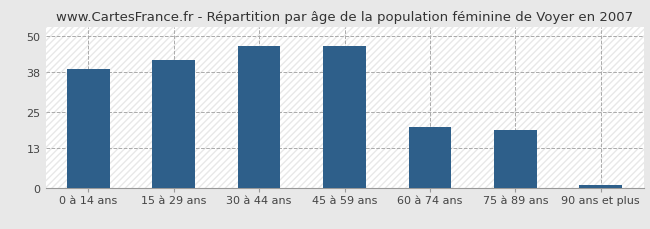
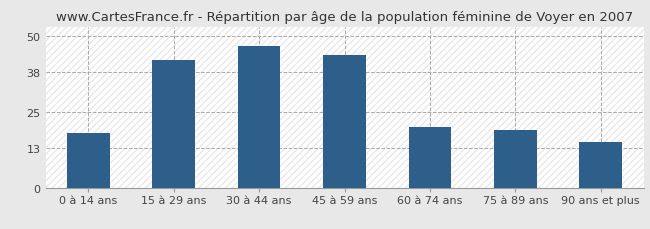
0 à 14 ans: 39.0 -> 18.0
45 à 59 ans: 46.5 -> 43.5
90 ans et plus: 1.0 -> 15.0
